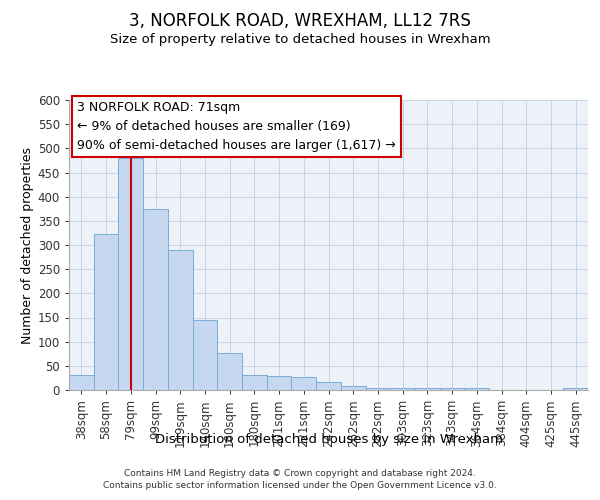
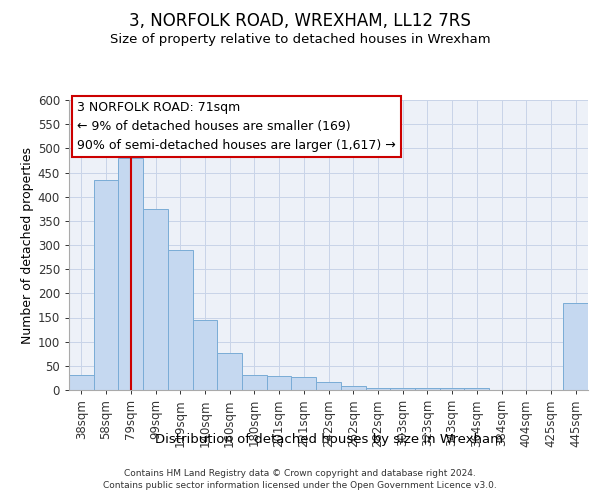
58sqm: 323 -> 435
445sqm: 5 -> 180
